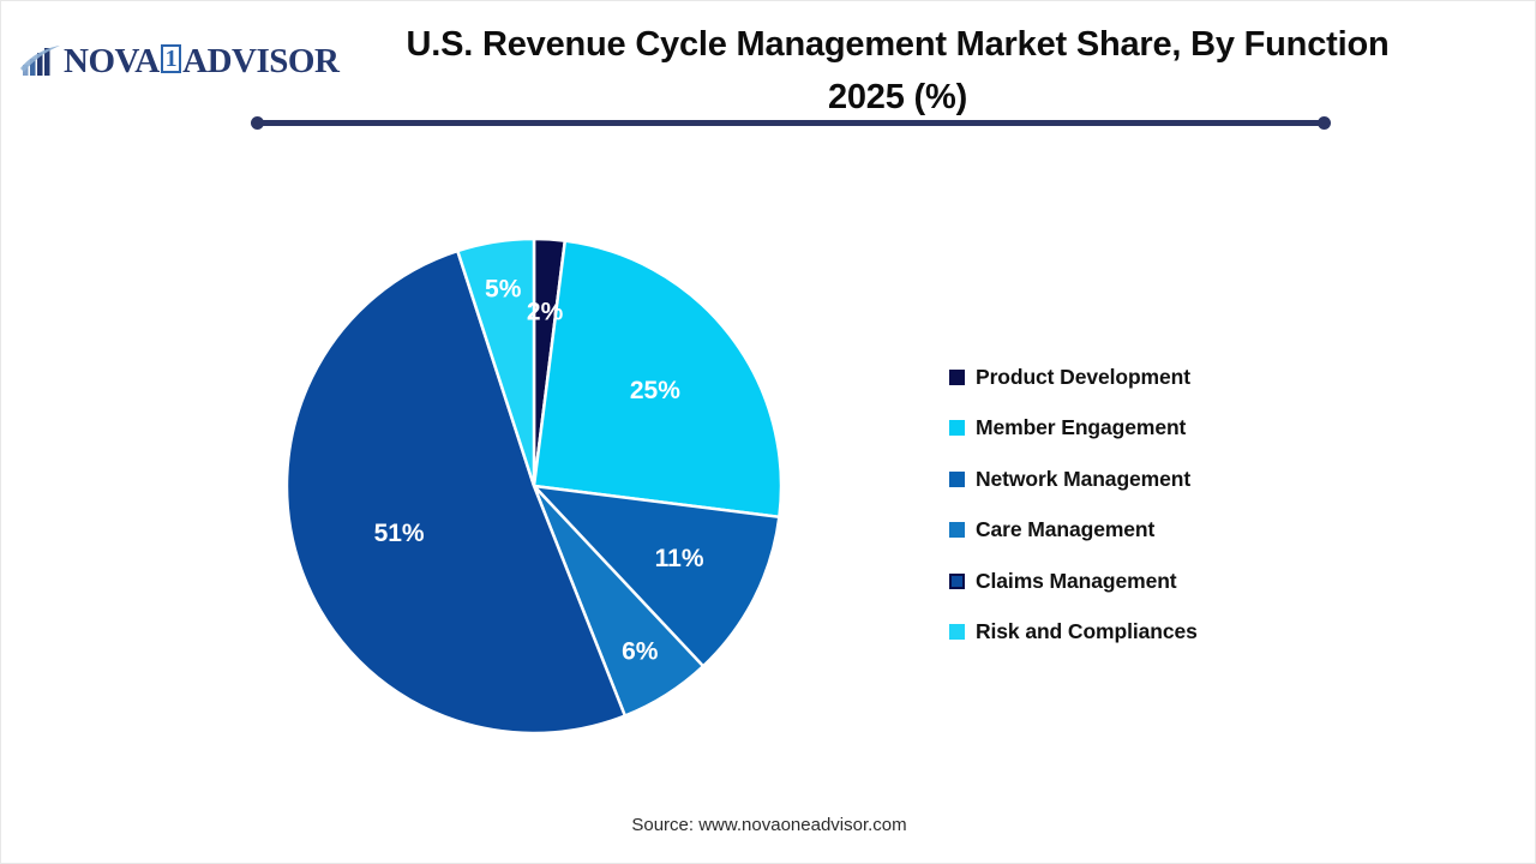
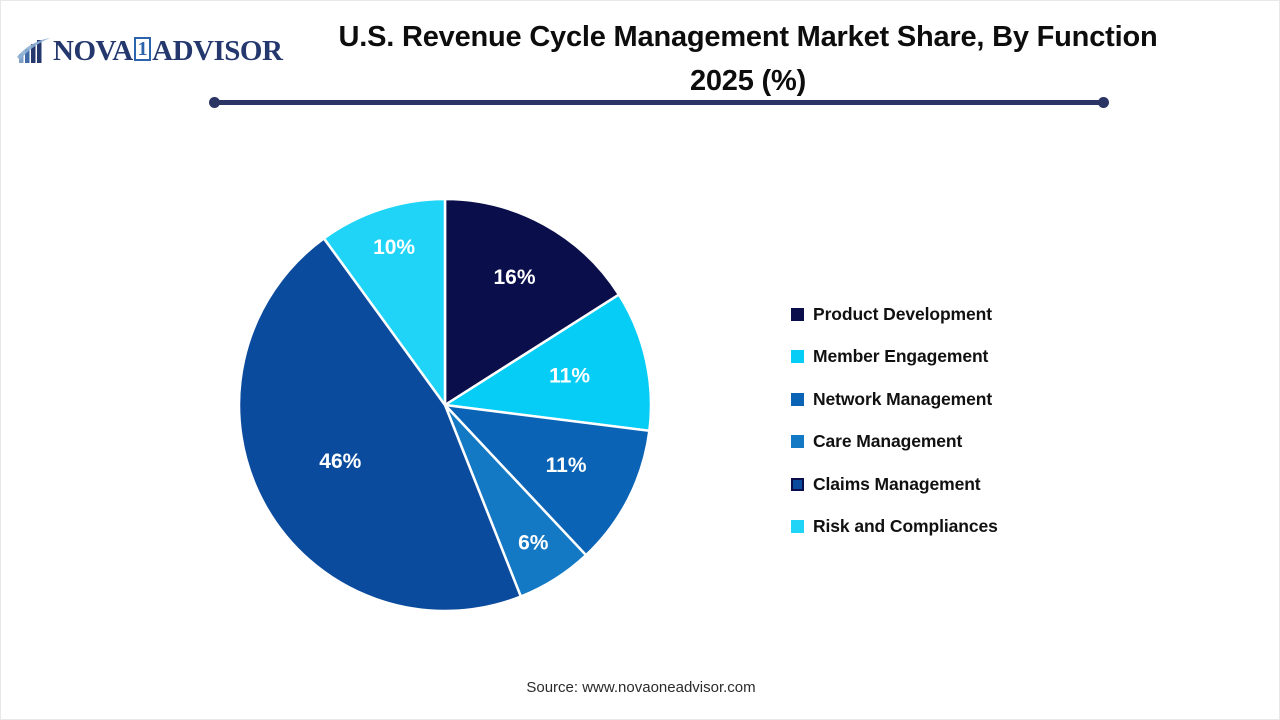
Product Development: 2% -> 16%
Member Engagement: 25% -> 11%
Claims Management: 51% -> 46%
Risk and Compliances: 5% -> 10%
